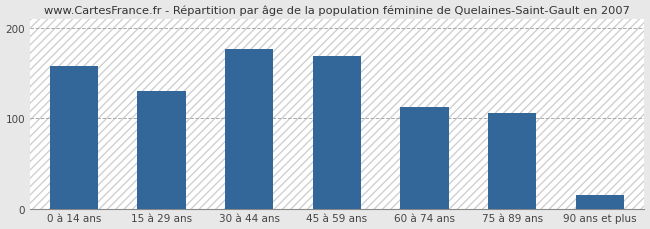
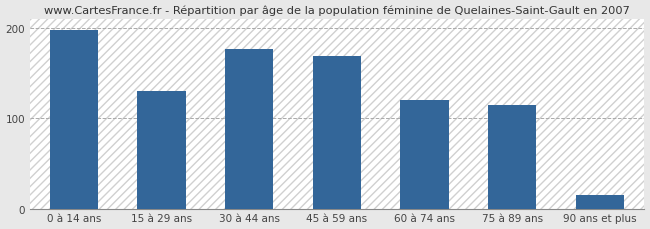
0 à 14 ans: 158 -> 197
60 à 74 ans: 112 -> 120
75 à 89 ans: 106 -> 115
